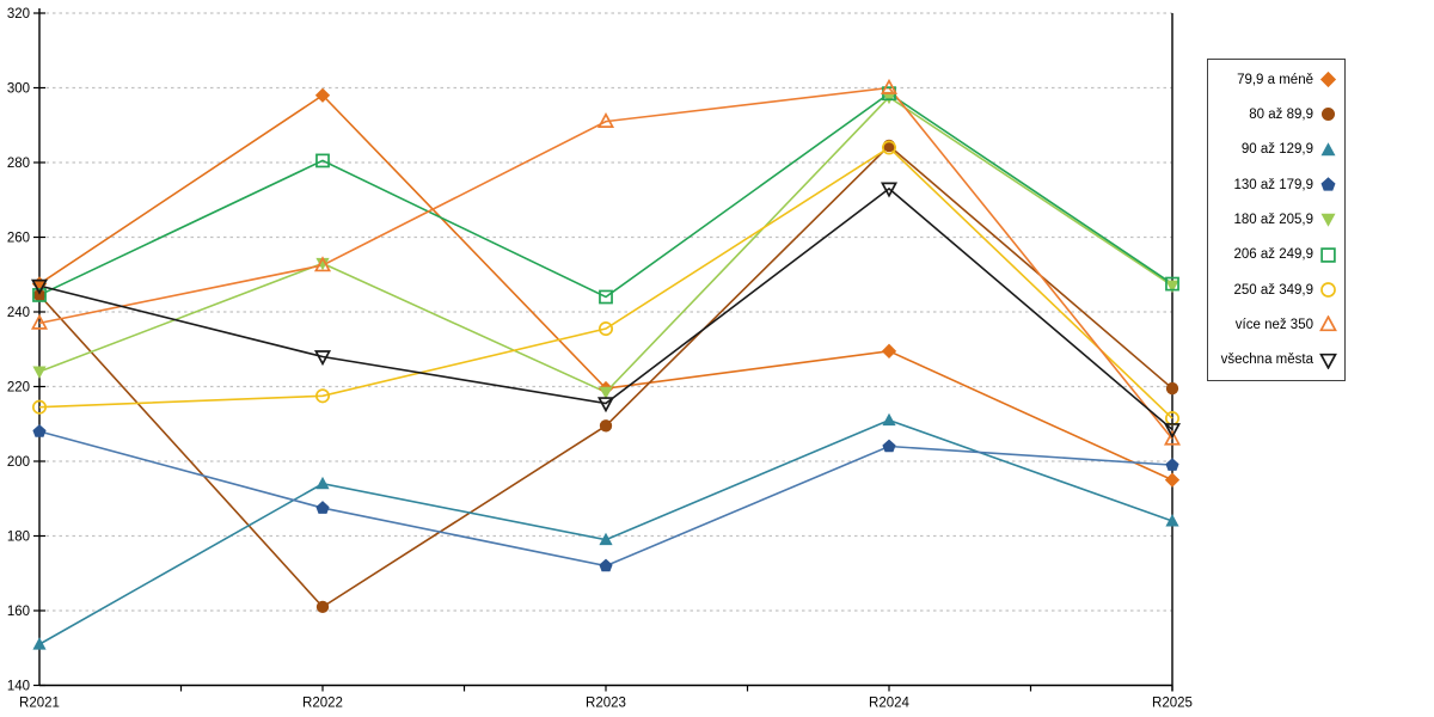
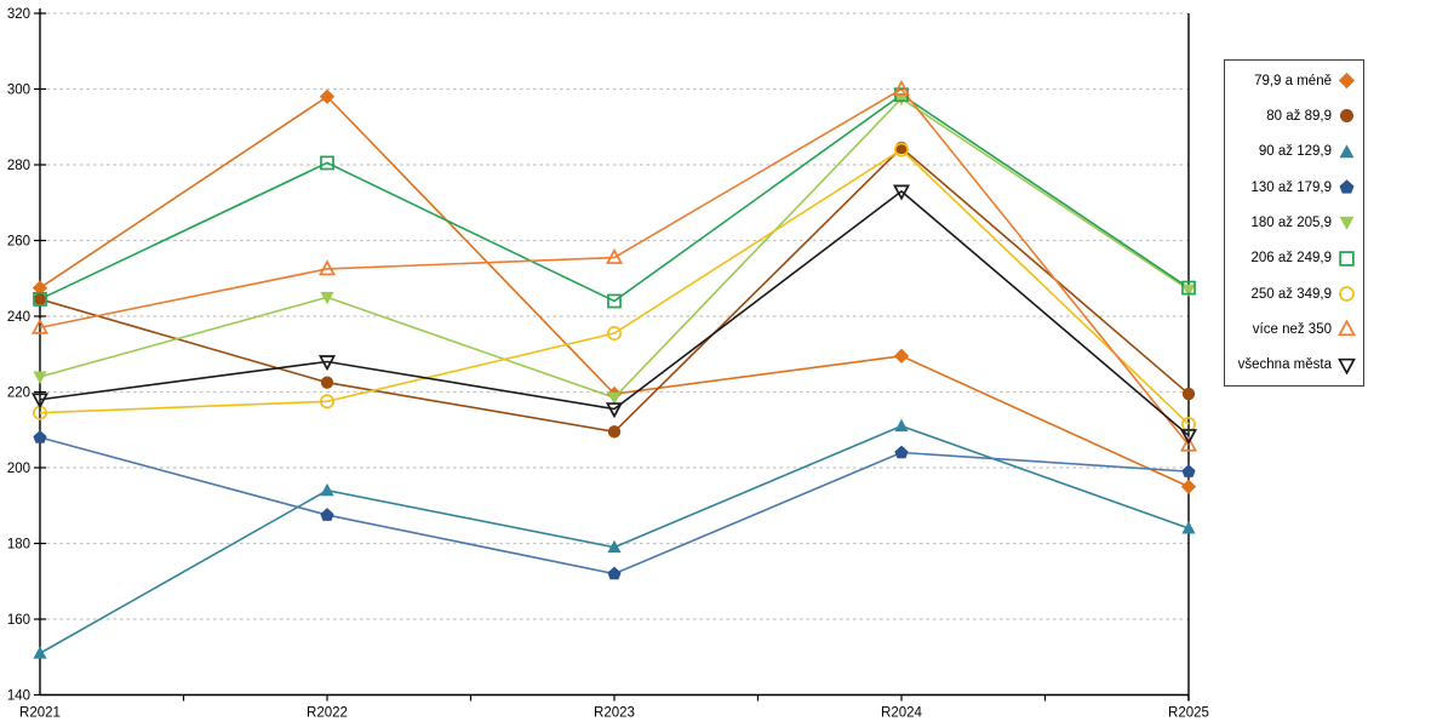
všechna města/R2021: 247 -> 218
80 až 89,9/R2022: 161 -> 222
180 až 205,9/R2022: 253 -> 245
více než 350/R2023: 291 -> 256
